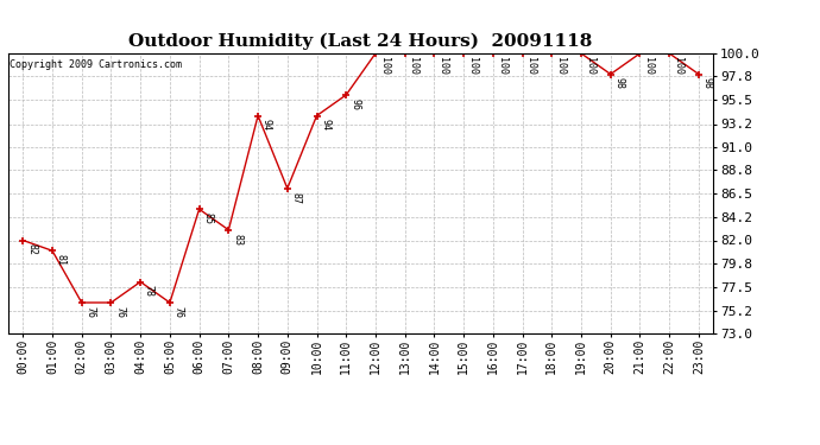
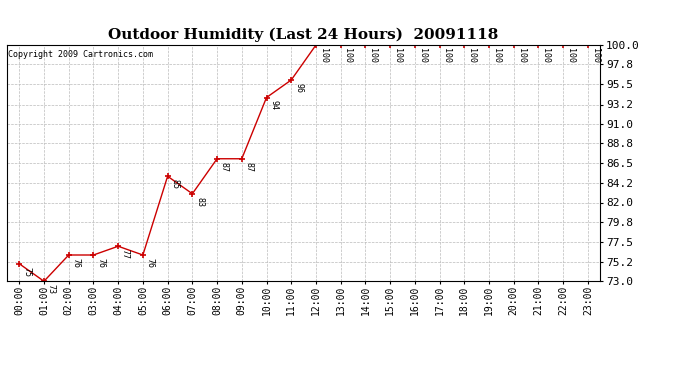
00:00: 82 -> 75
01:00: 81 -> 73
04:00: 78 -> 77
08:00: 94 -> 87
20:00: 98 -> 100
23:00: 98 -> 100
